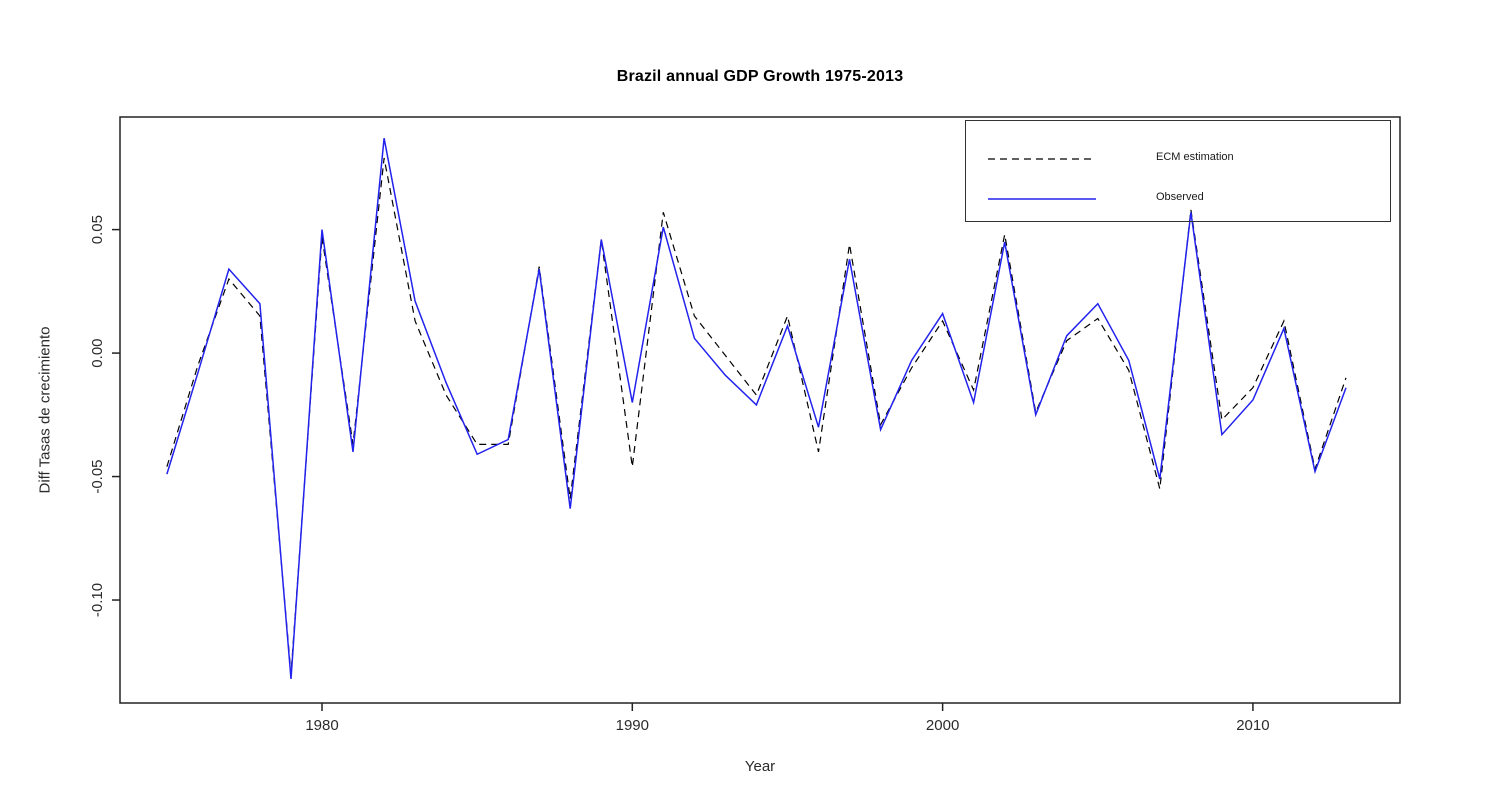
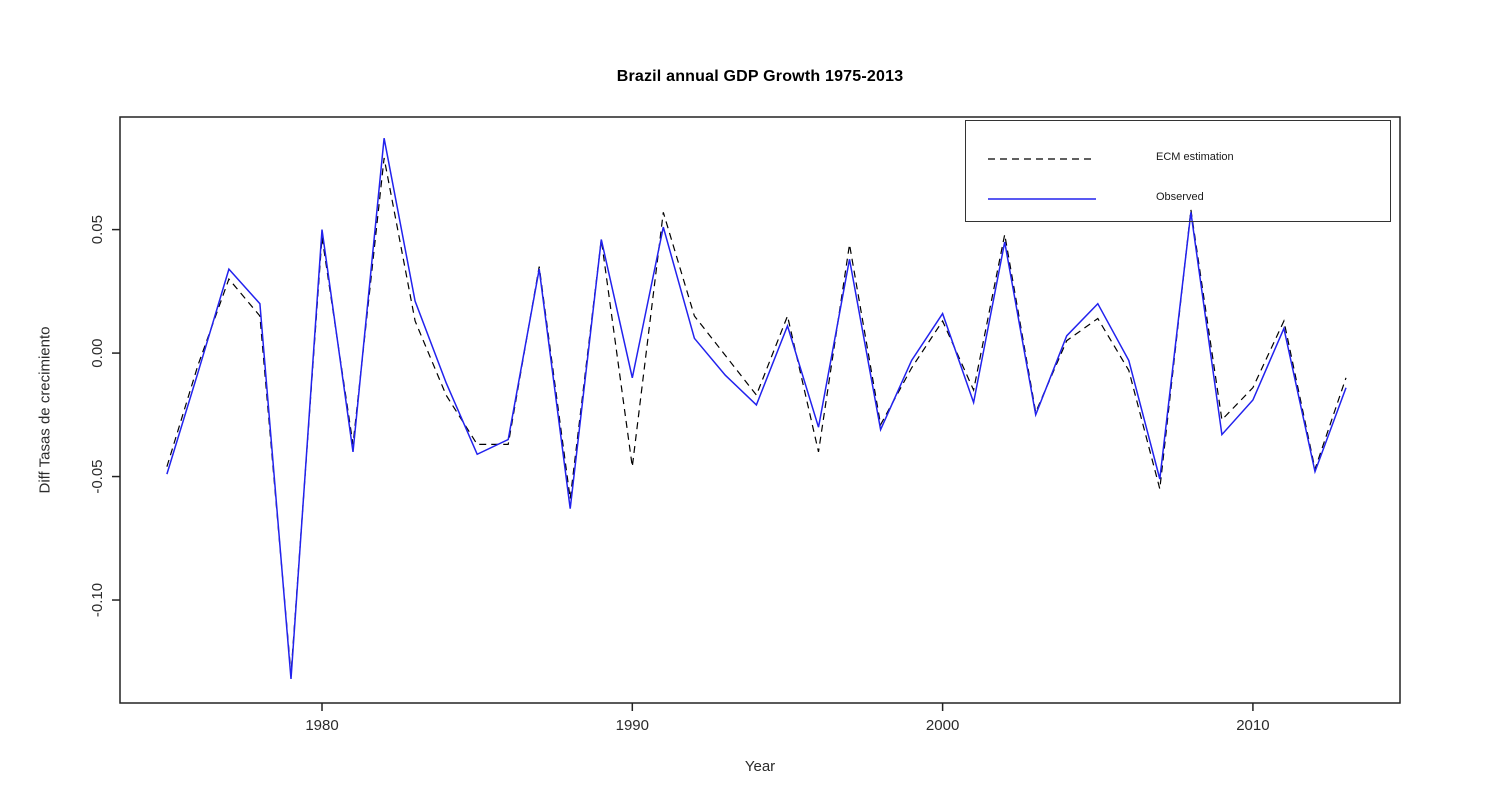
Observed/1990: -0.020 -> -0.010
